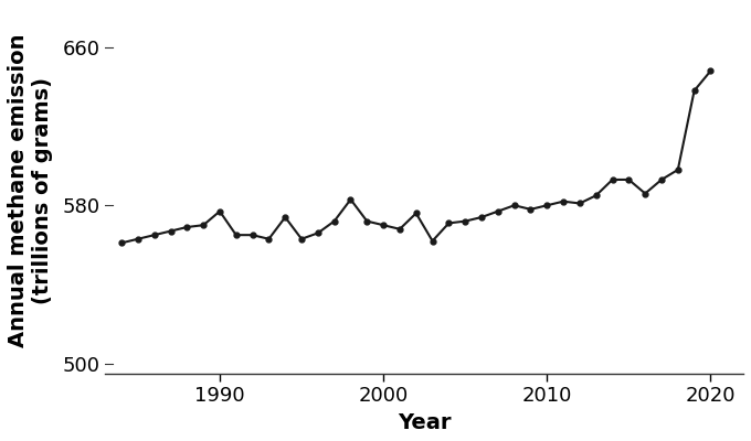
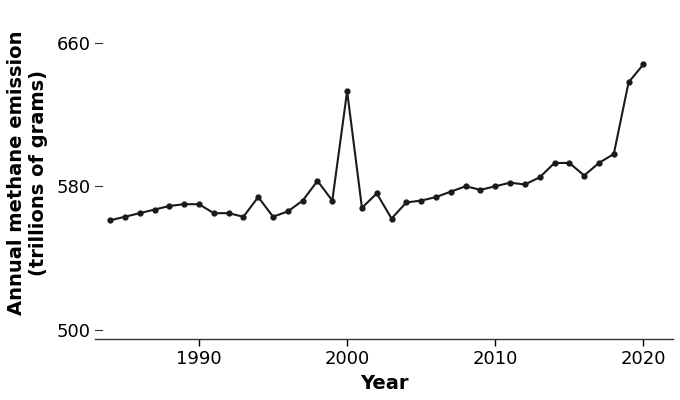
1990: 577 -> 570
2000: 570 -> 633
